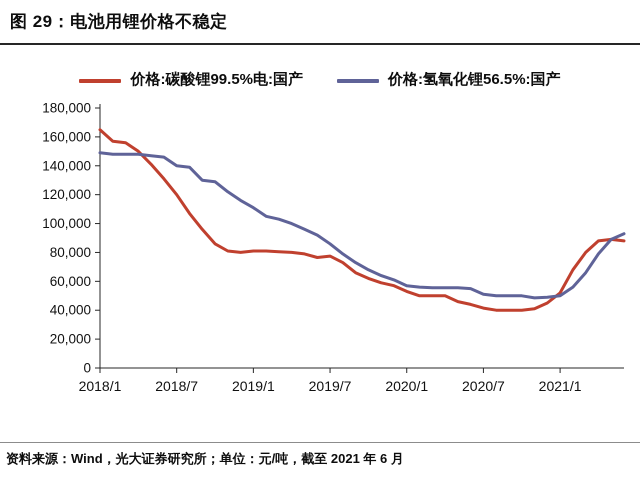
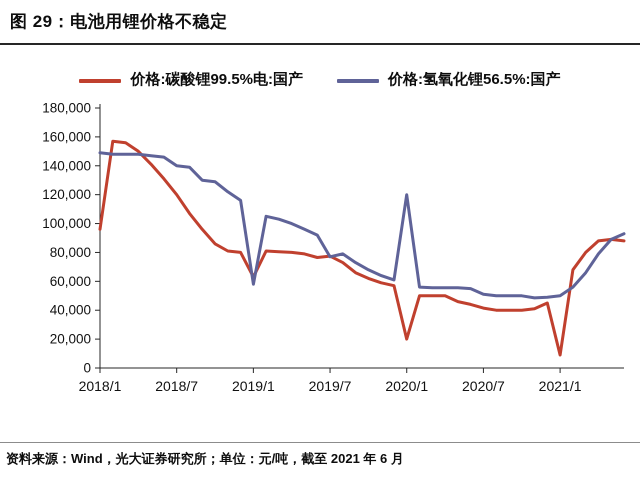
价格:碳酸锂99.5%电:国产/2018/1: 165000 -> 96000
价格:碳酸锂99.5%电:国产/2019/1: 81000 -> 63000
价格:氢氧化锂56.5%:国产/2019/1: 111000 -> 58000
价格:氢氧化锂56.5%:国产/2019/7: 86000 -> 77000
价格:碳酸锂99.5%电:国产/2020/1: 53000 -> 20000
价格:氢氧化锂56.5%:国产/2020/1: 57000 -> 120000
价格:碳酸锂99.5%电:国产/2021/1: 52000 -> 9000
